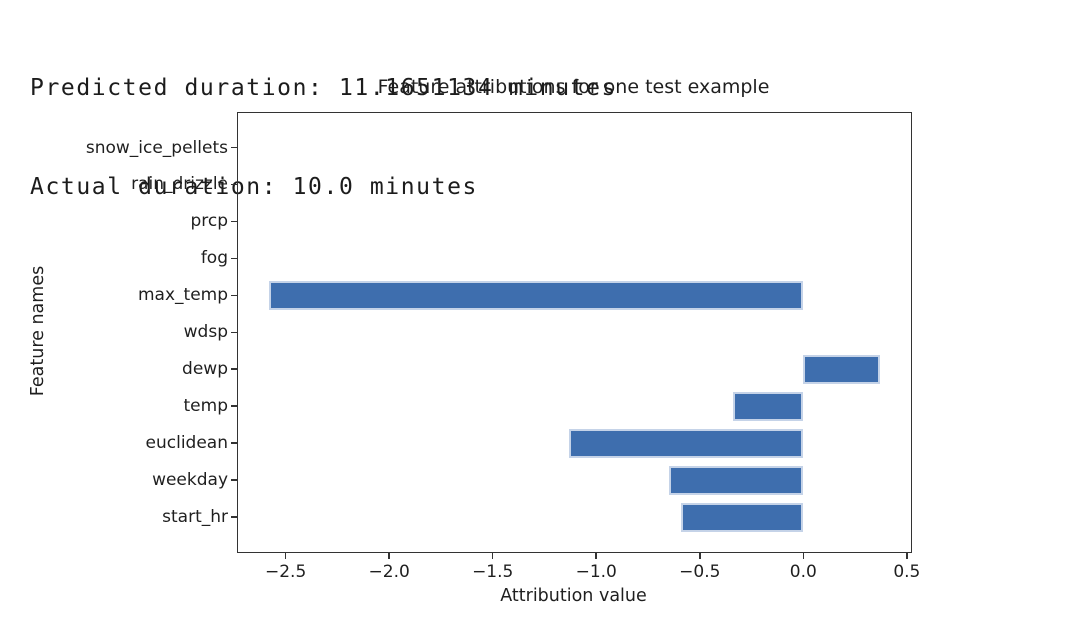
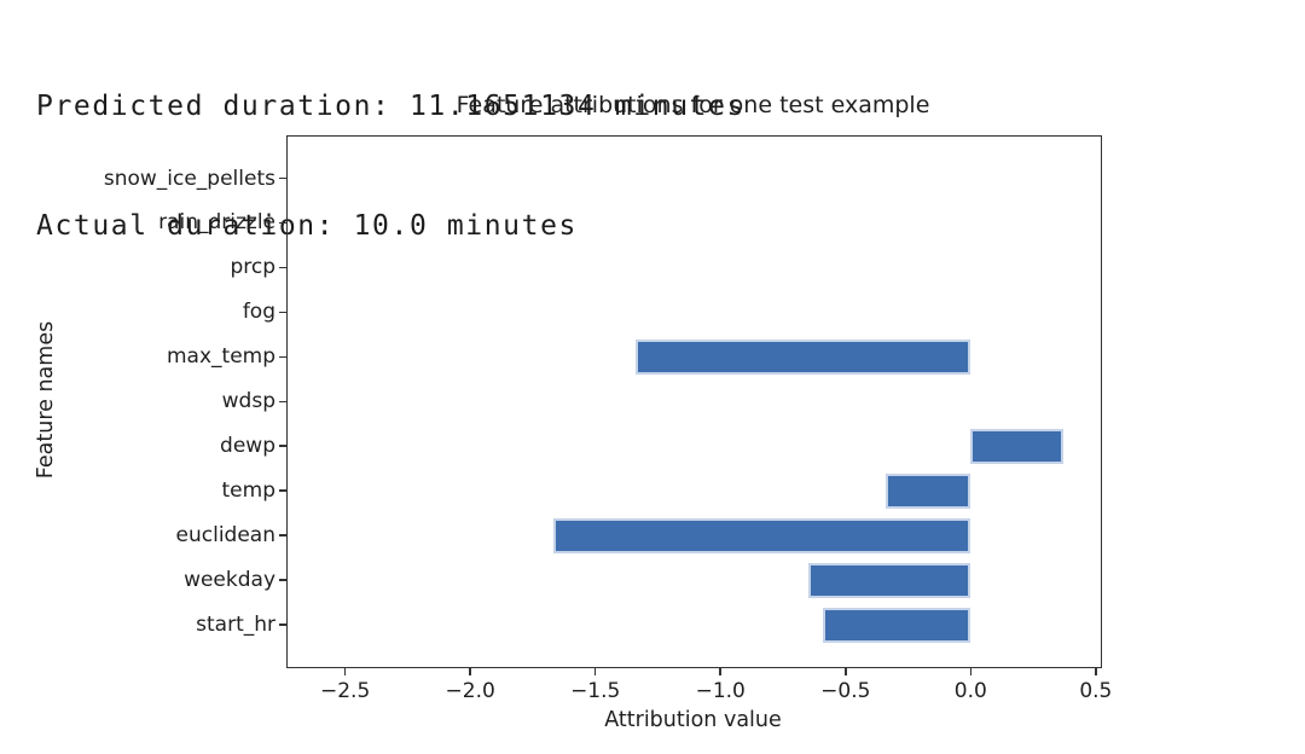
max_temp: -2.58 -> -1.34
euclidean: -1.13 -> -1.67
